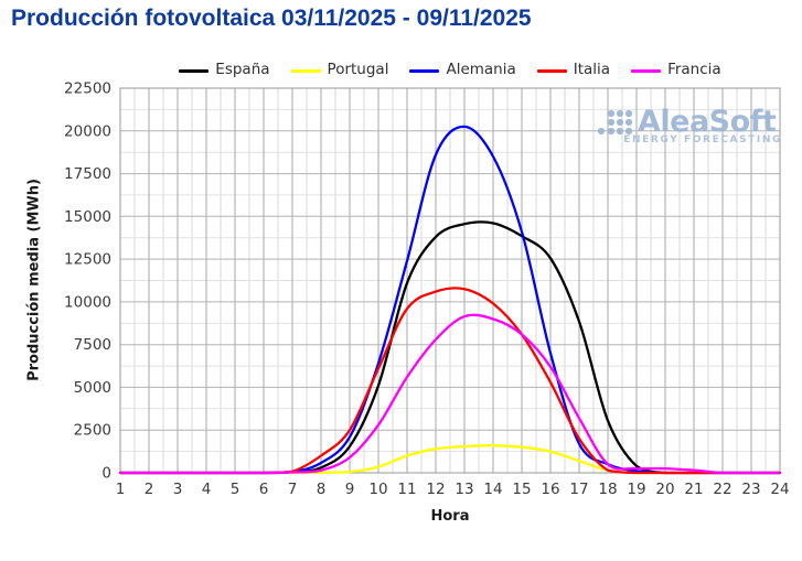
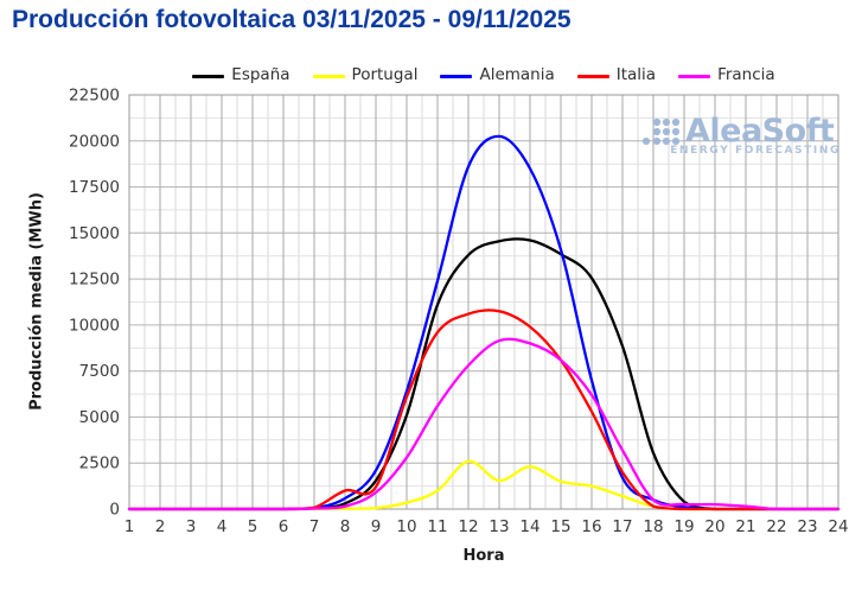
Italia/9: 2500 -> 1200
Portugal/12: 1400 -> 2600
Portugal/14: 1600 -> 2300
